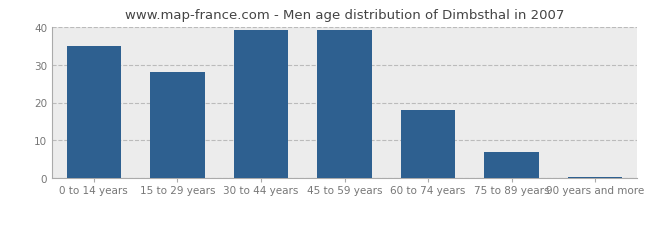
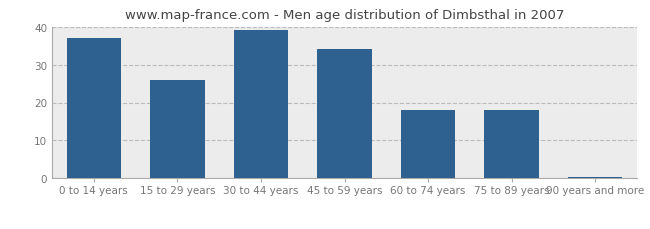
0 to 14 years: 35.0 -> 37.0
15 to 29 years: 28.0 -> 26.0
45 to 59 years: 39.0 -> 34.0
75 to 89 years: 7.0 -> 18.0
